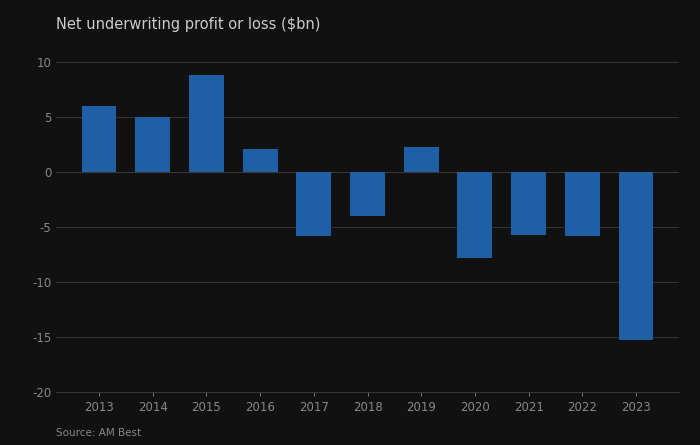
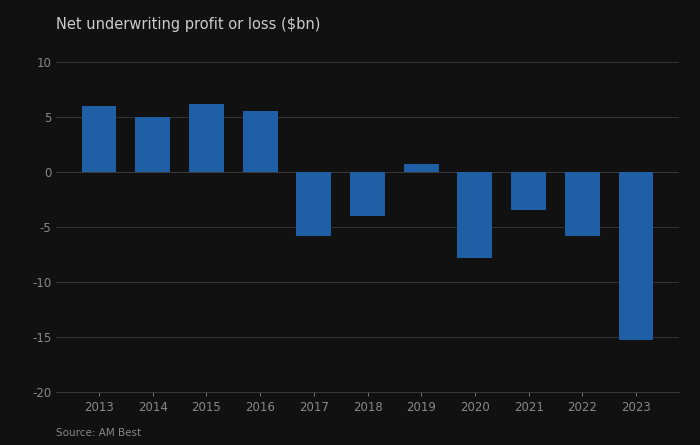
2015: 8.8 -> 6.2
2016: 2.1 -> 5.5
2019: 2.3 -> 0.7
2021: -5.7 -> -3.5
